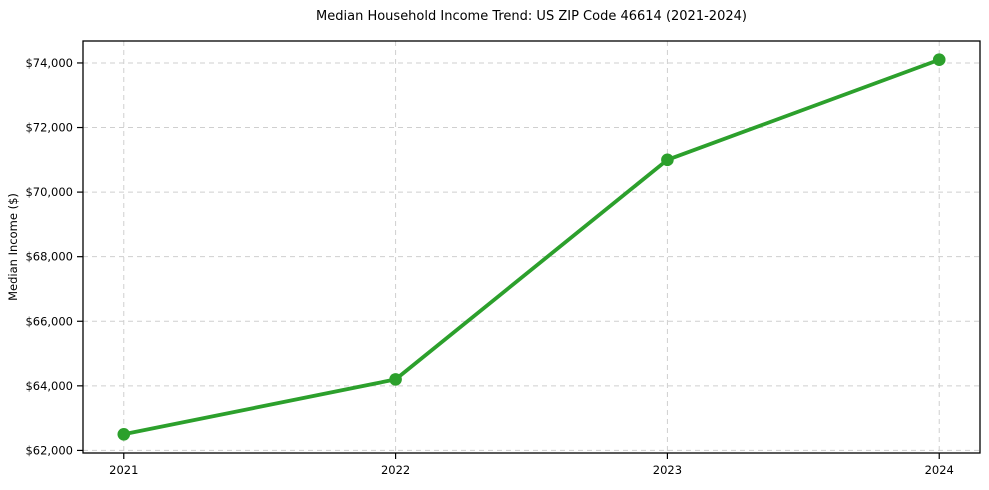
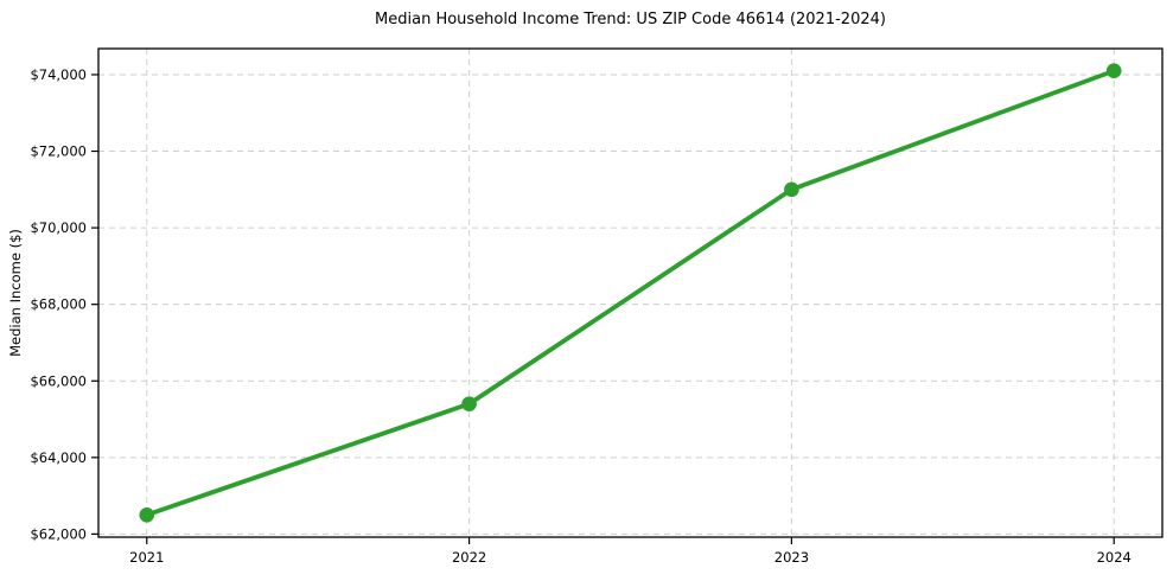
2022: $64200 -> $65400
